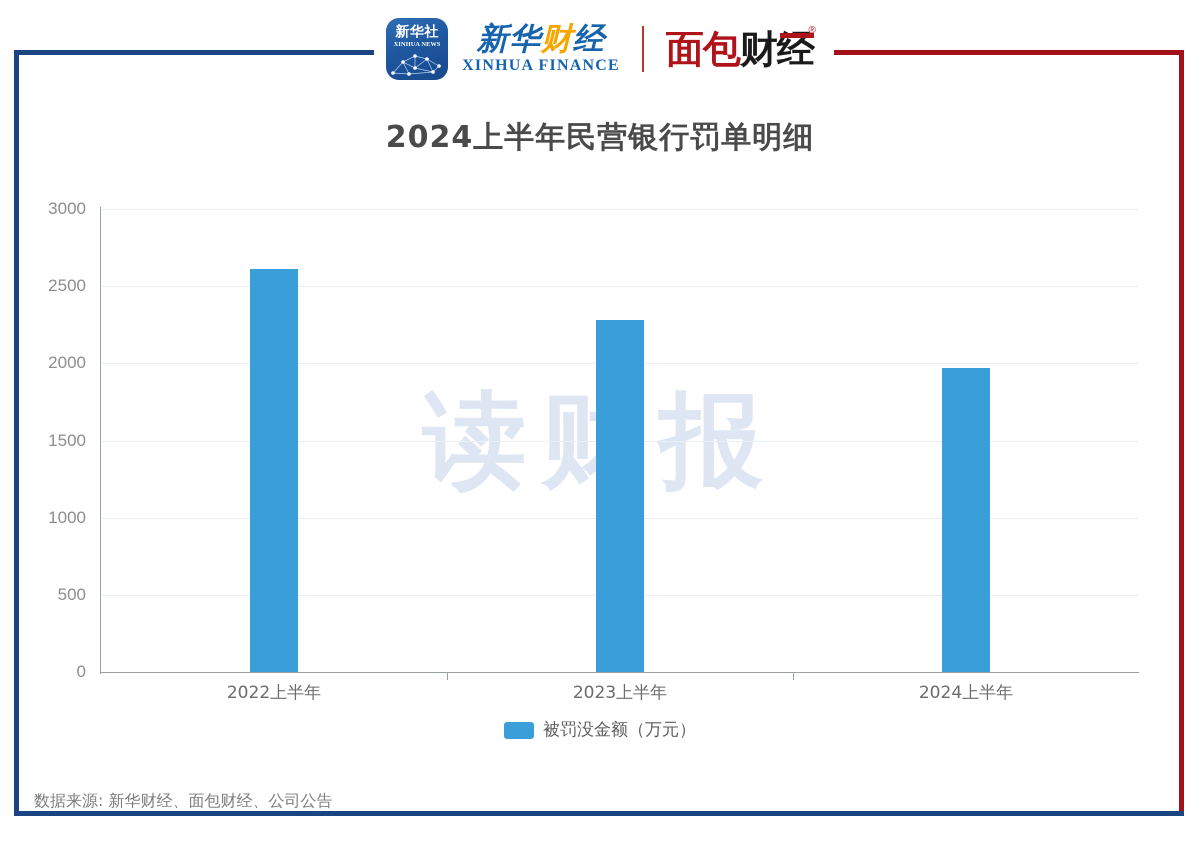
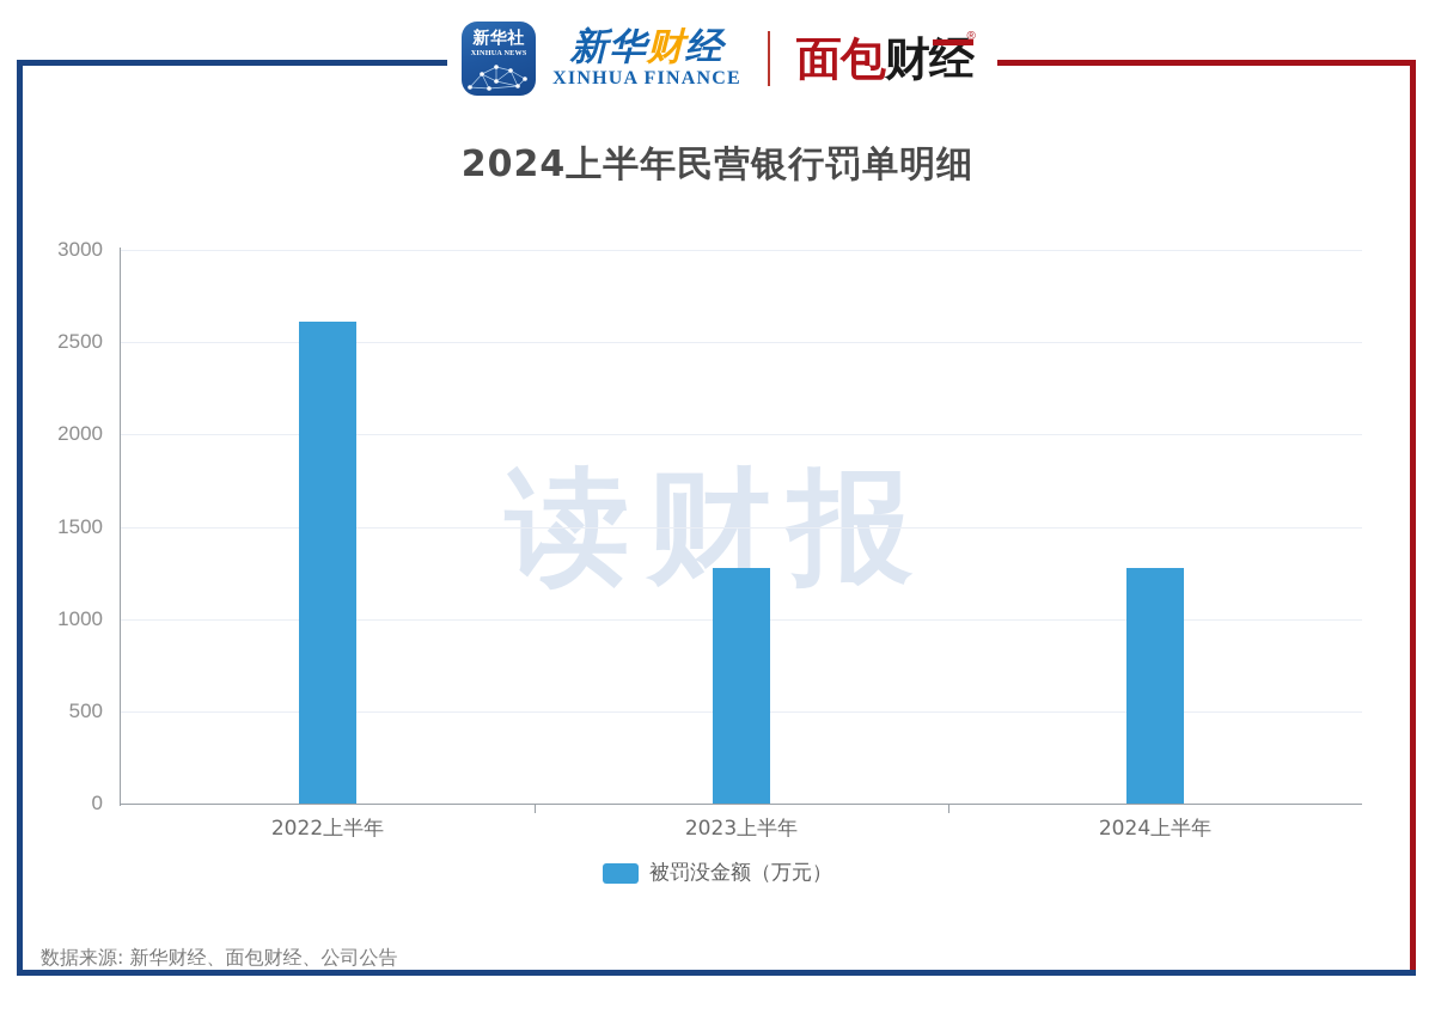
2023上半年: 2280 -> 1280
2024上半年: 1970 -> 1280
